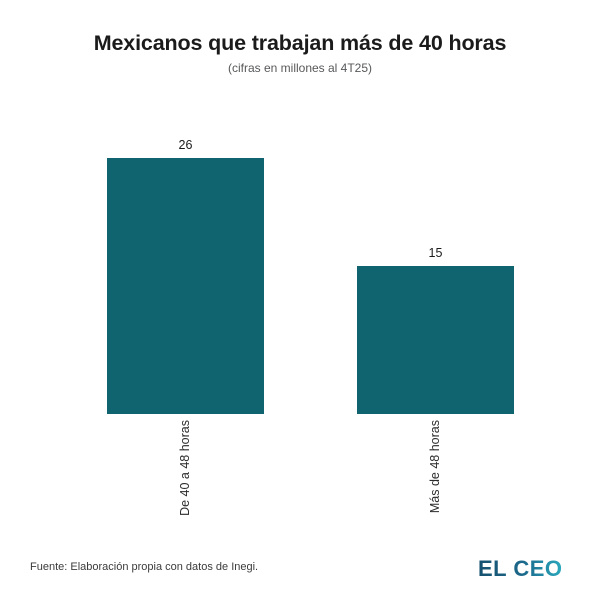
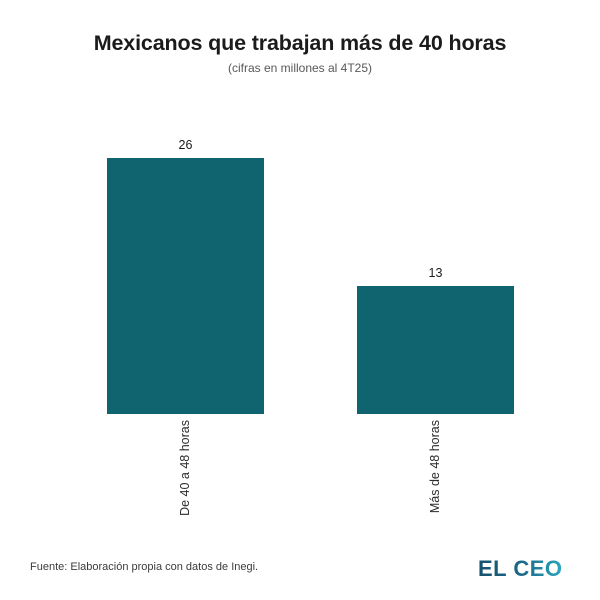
Más de 48 horas: 15 -> 13
